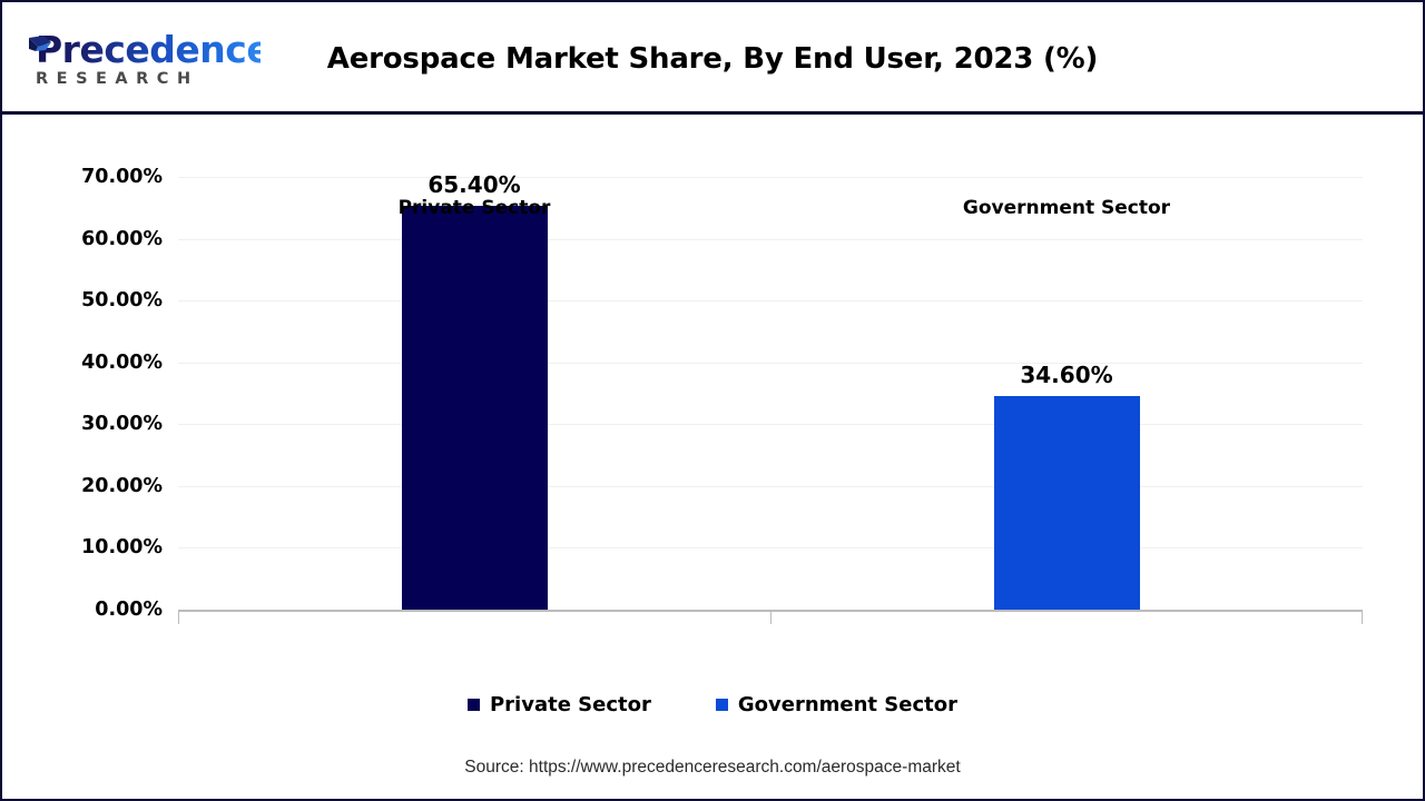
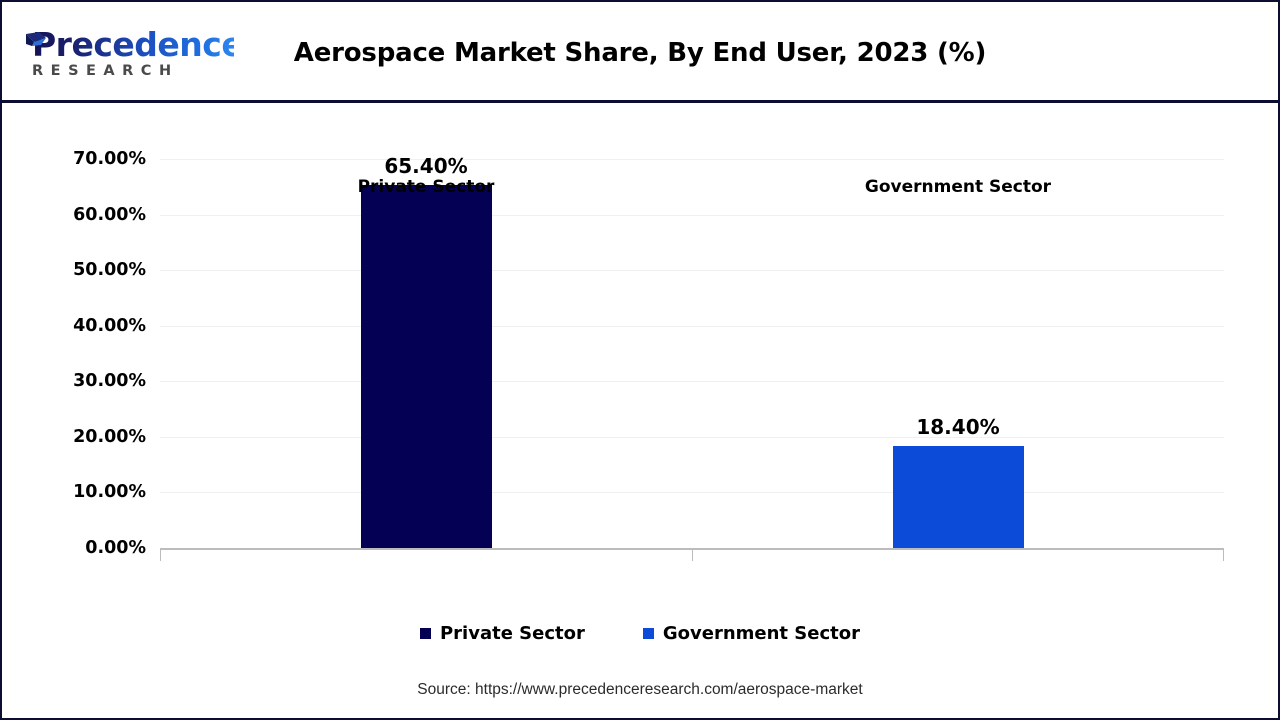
Government Sector: 34.60% -> 18.40%
